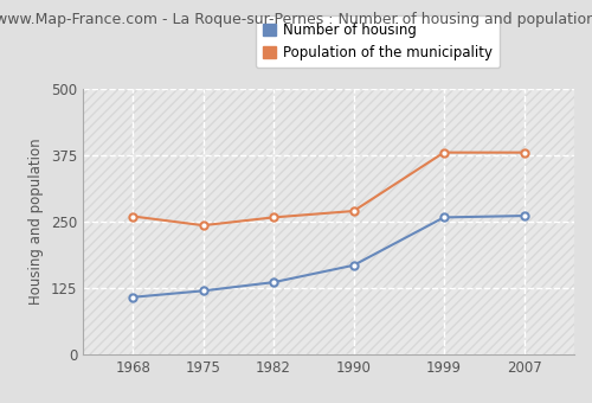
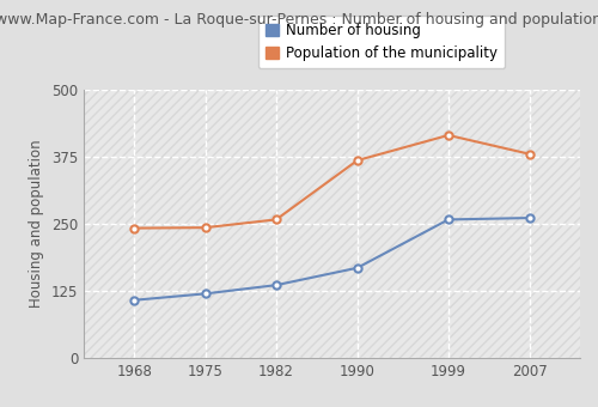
Population of the municipality/1968: 260 -> 242
Population of the municipality/1990: 270 -> 368
Population of the municipality/1999: 380 -> 415
